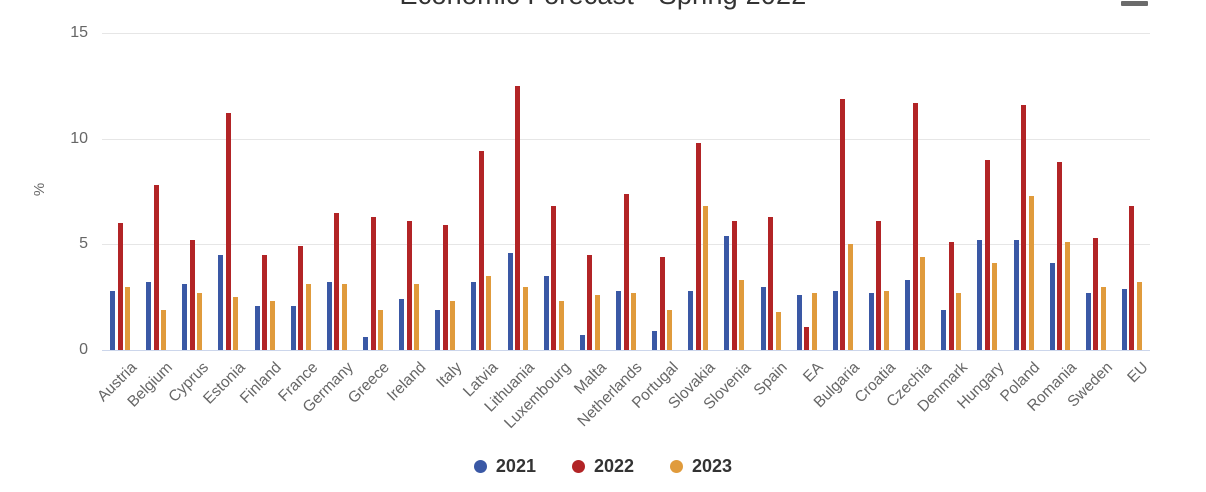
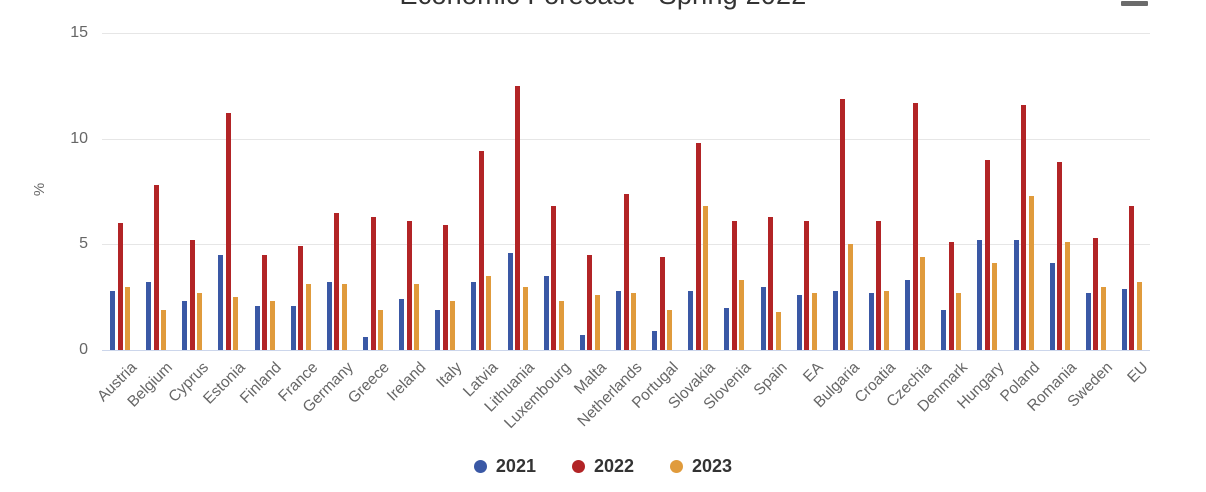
2021/Cyprus: 3.1 -> 2.3
2021/Slovenia: 5.4 -> 2.0
2022/EA: 1.1 -> 6.1
